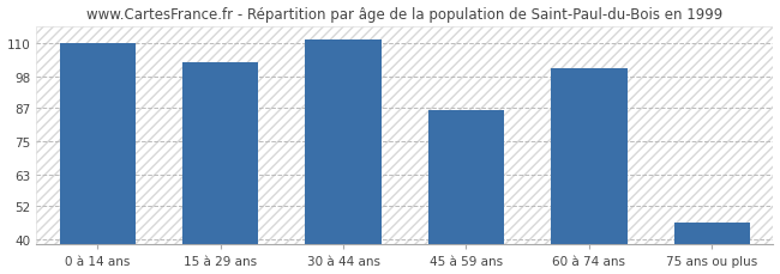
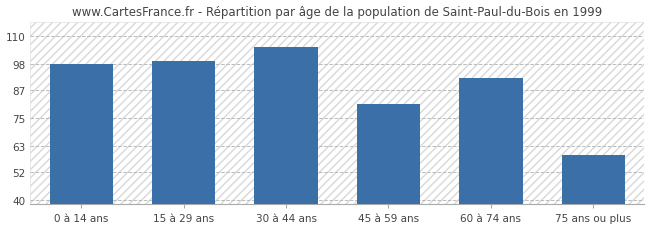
0 à 14 ans: 110 -> 98
15 à 29 ans: 103 -> 99
30 à 44 ans: 111 -> 105
45 à 59 ans: 86 -> 81
60 à 74 ans: 101 -> 92
75 ans ou plus: 46 -> 59
